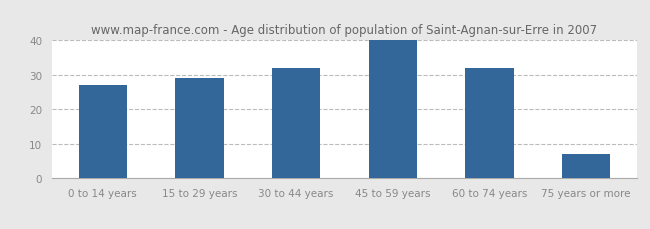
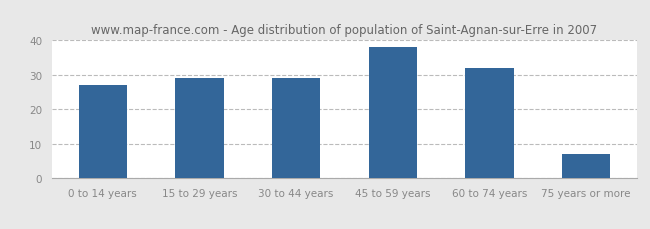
30 to 44 years: 32 -> 29
45 to 59 years: 40 -> 38
